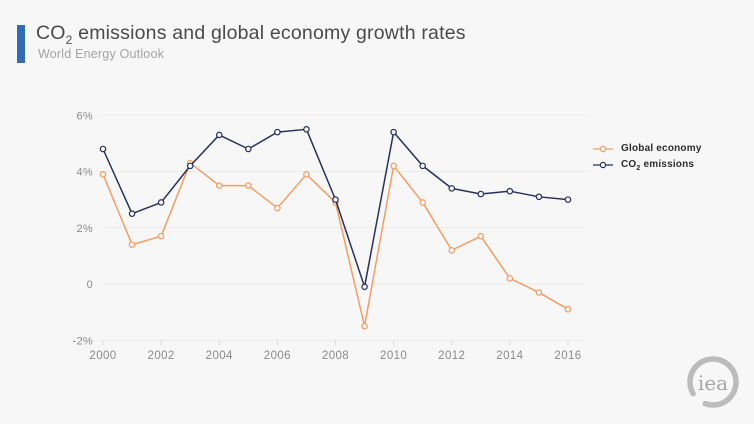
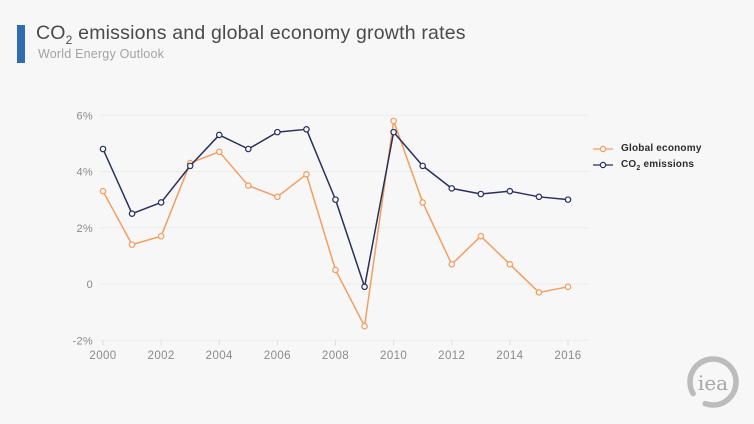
Global economy/2000: 3.9% -> 3.3%
Global economy/2004: 3.5% -> 4.7%
Global economy/2006: 2.7% -> 3.1%
Global economy/2008: 2.9% -> 0.5%
Global economy/2010: 4.2% -> 5.8%
Global economy/2012: 1.2% -> 0.7%
Global economy/2014: 0.2% -> 0.7%
Global economy/2016: -0.9% -> -0.1%
